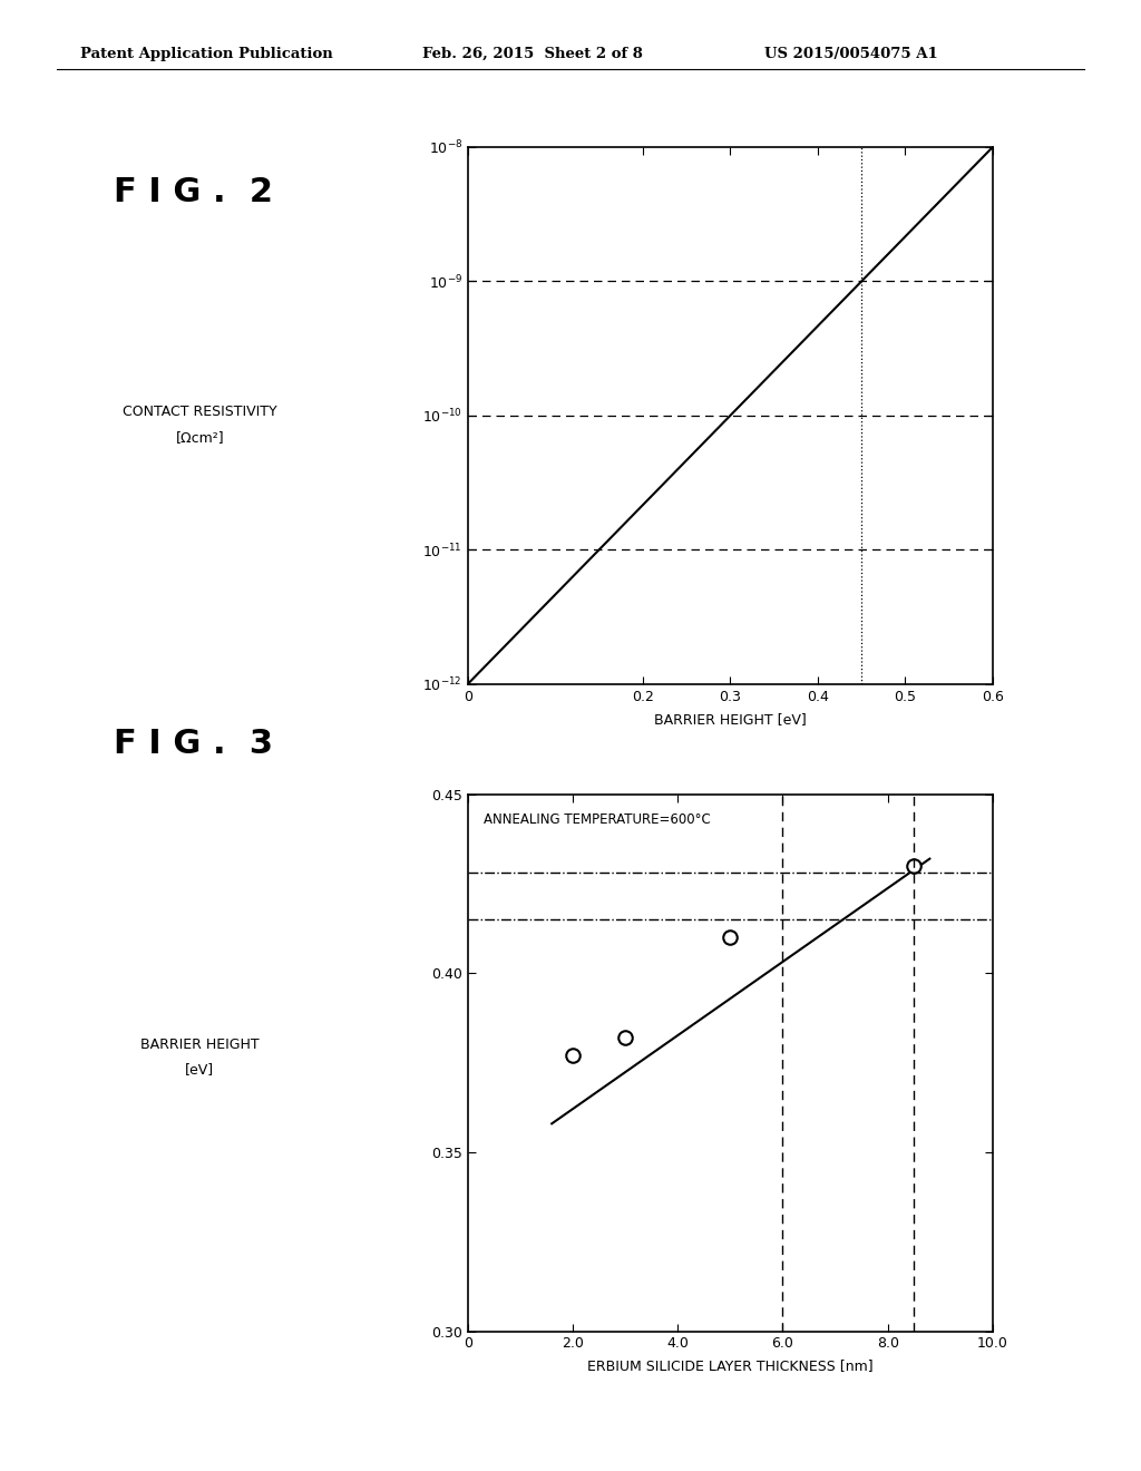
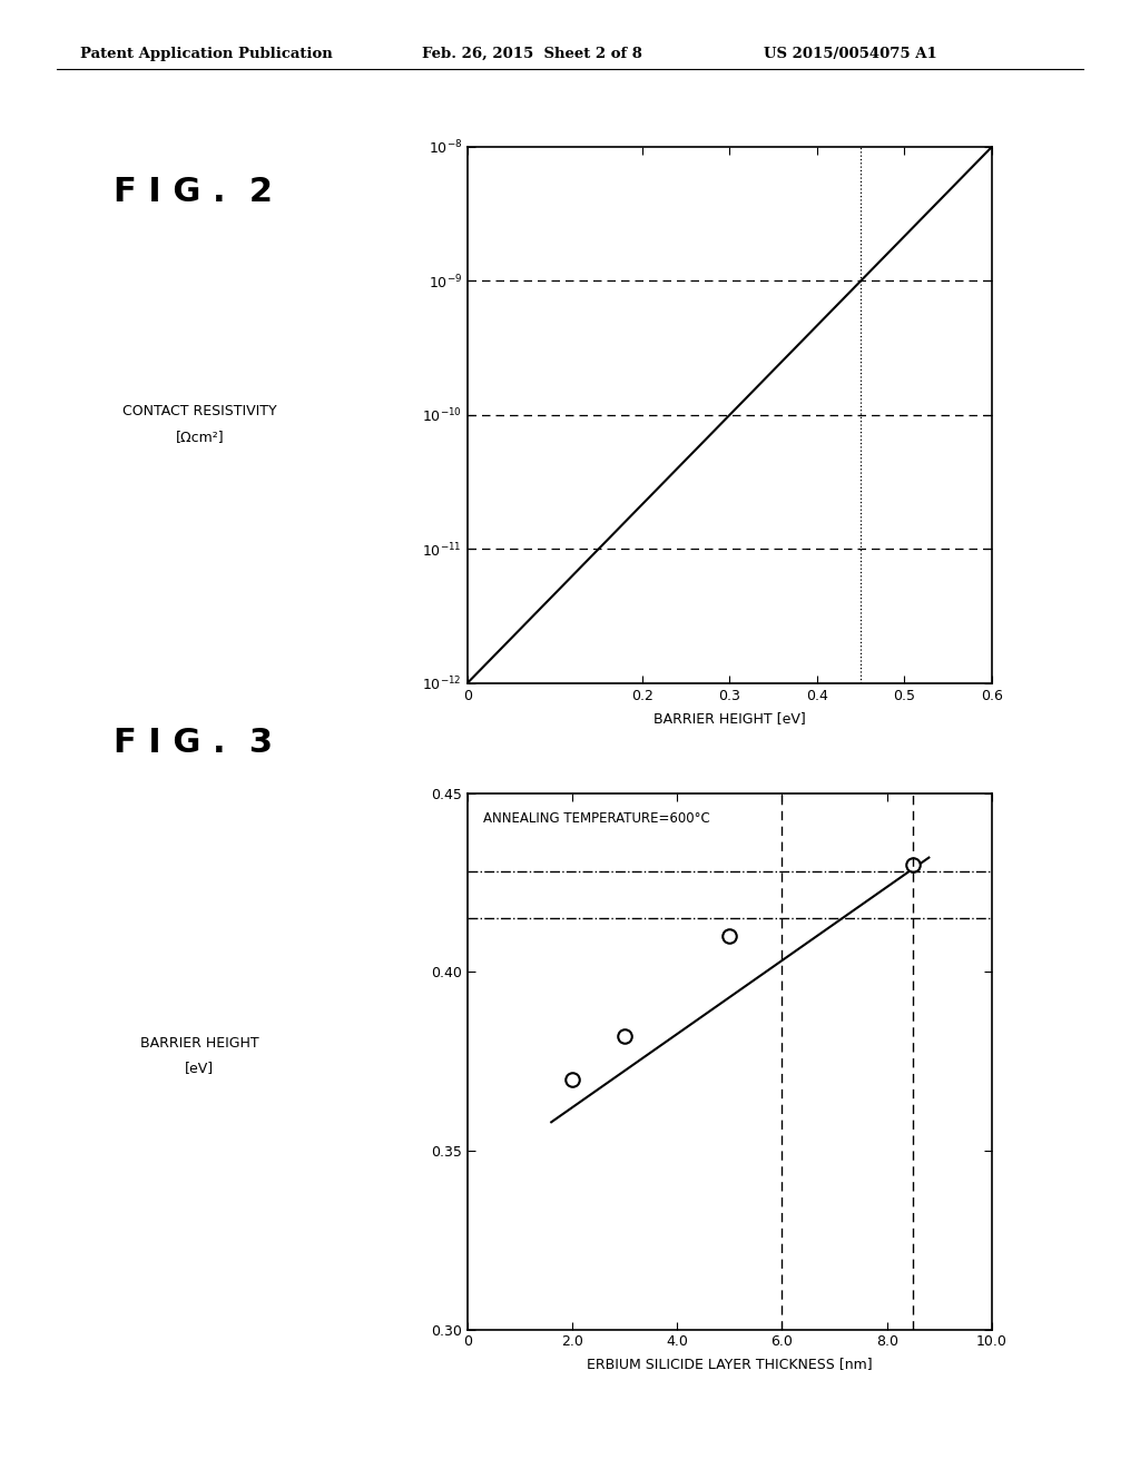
2.0: 0.377 -> 0.370
